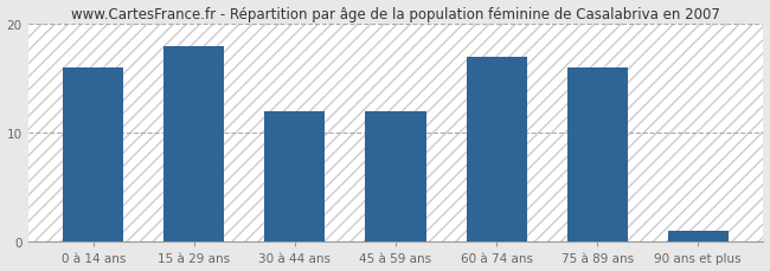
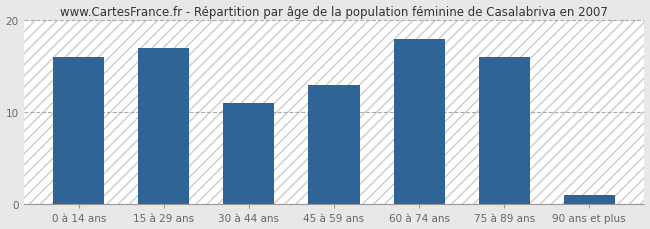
15 à 29 ans: 18 -> 17
30 à 44 ans: 12 -> 11
45 à 59 ans: 12 -> 13
60 à 74 ans: 17 -> 18
